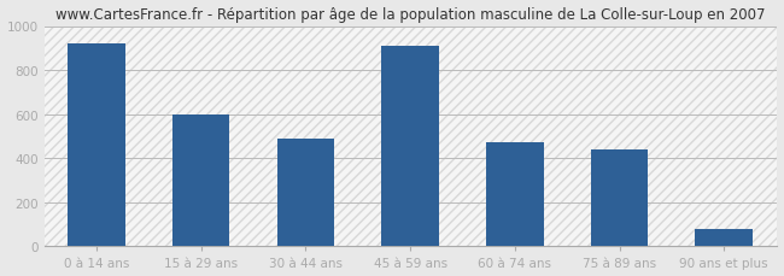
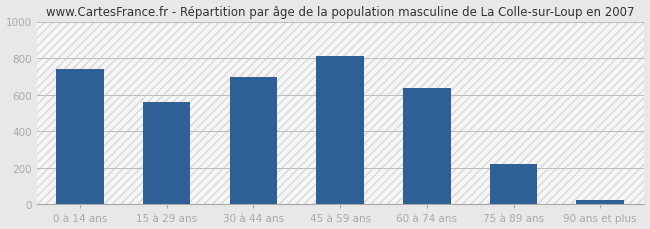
0 à 14 ans: 920 -> 740
15 à 29 ans: 600 -> 560
30 à 44 ans: 490 -> 700
45 à 59 ans: 910 -> 810
60 à 74 ans: 470 -> 640
75 à 89 ans: 440 -> 220
90 ans et plus: 80 -> 20
